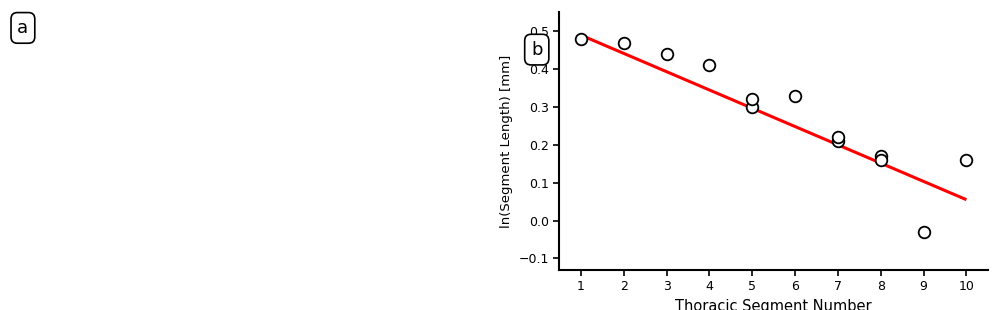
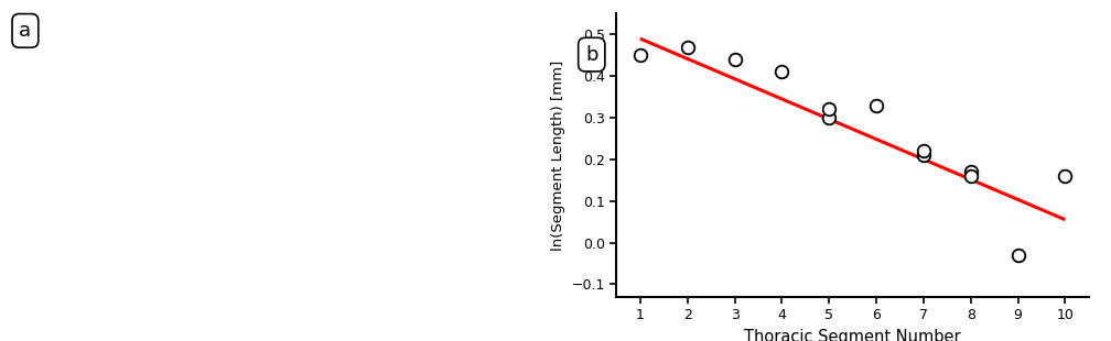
1: 0.48 -> 0.45
